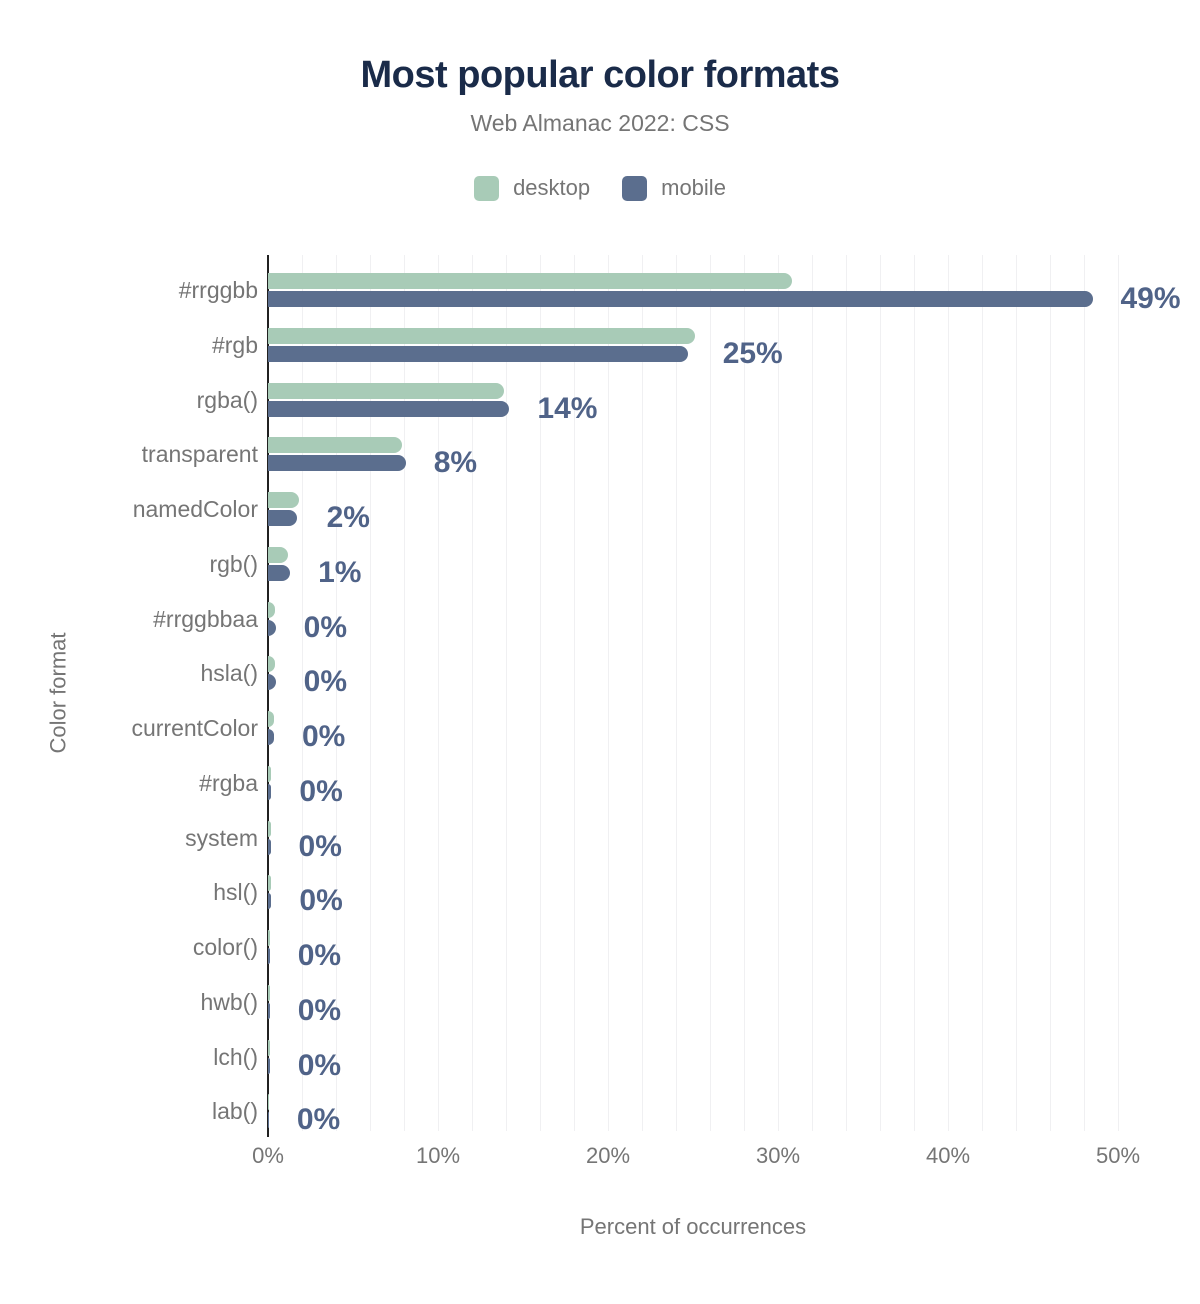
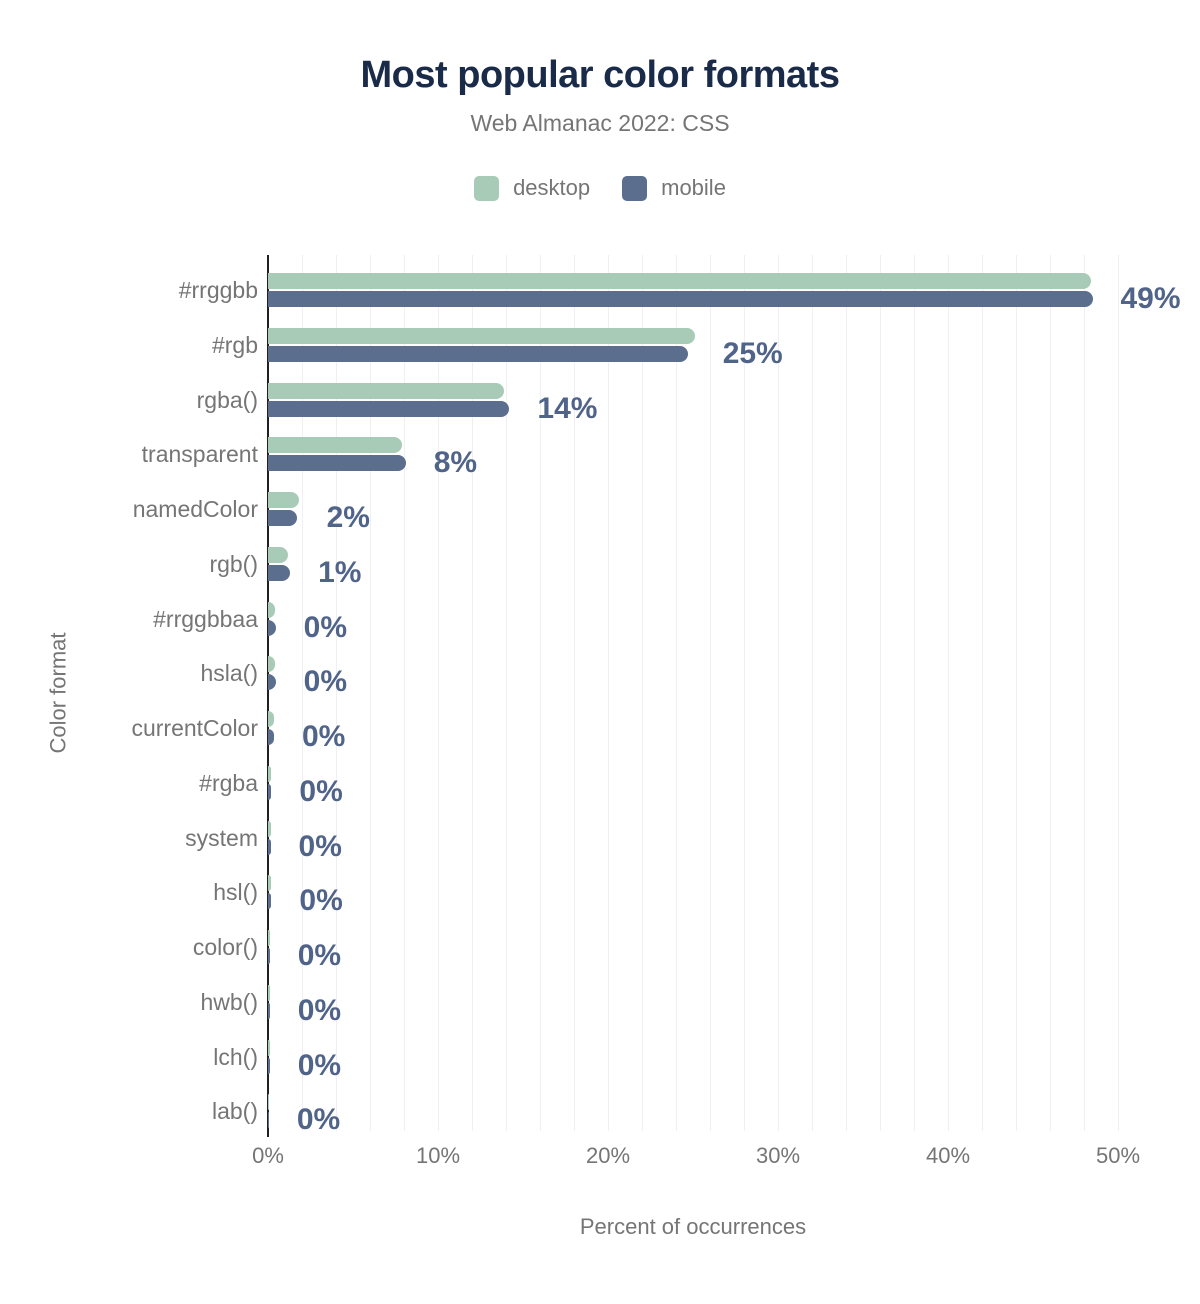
desktop/#rrggbb: 30.8% -> 48.4%
